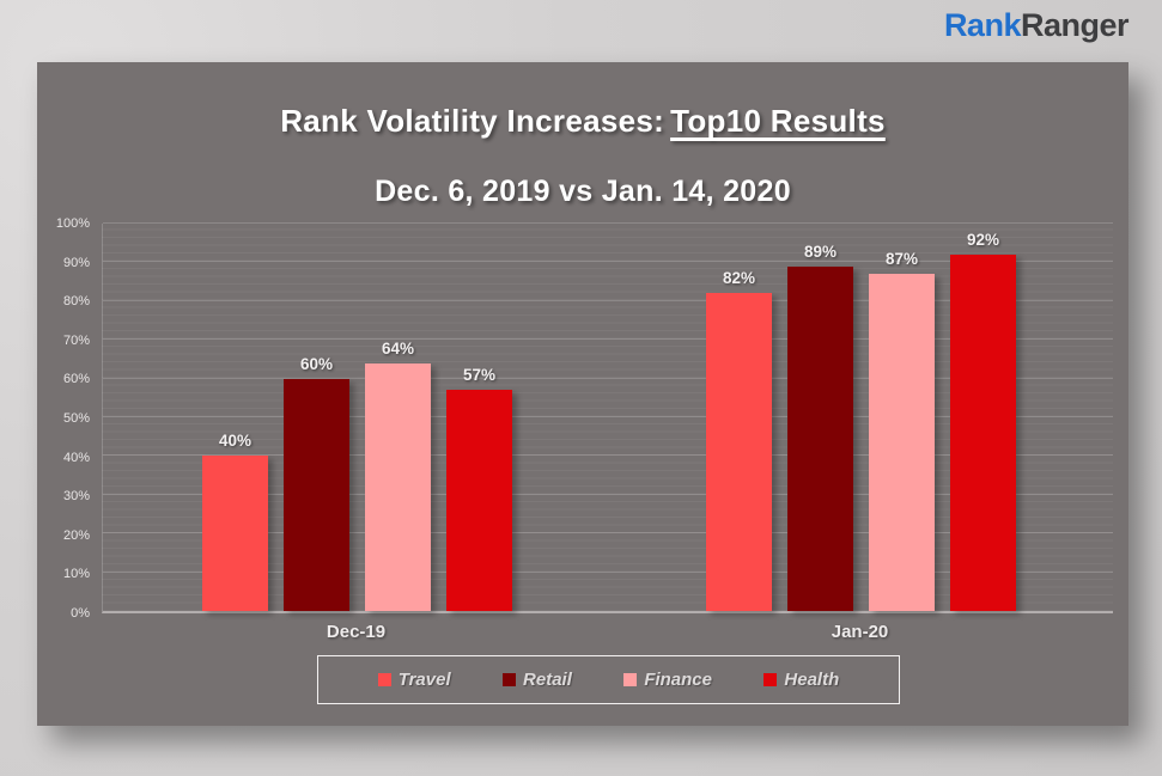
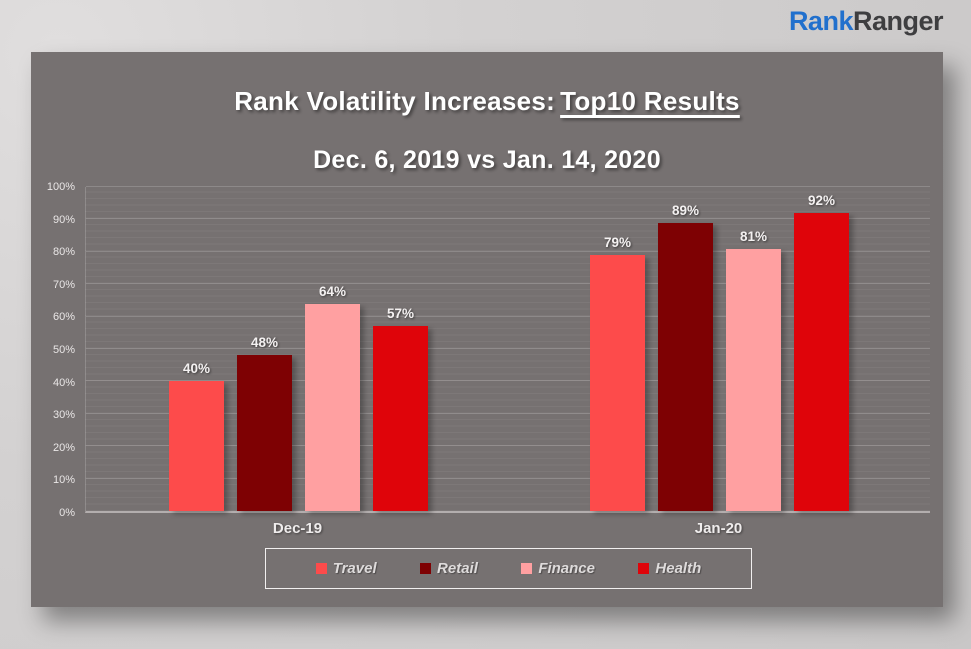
Retail/Dec-19: 60% -> 48%
Travel/Jan-20: 82% -> 79%
Finance/Jan-20: 87% -> 81%
